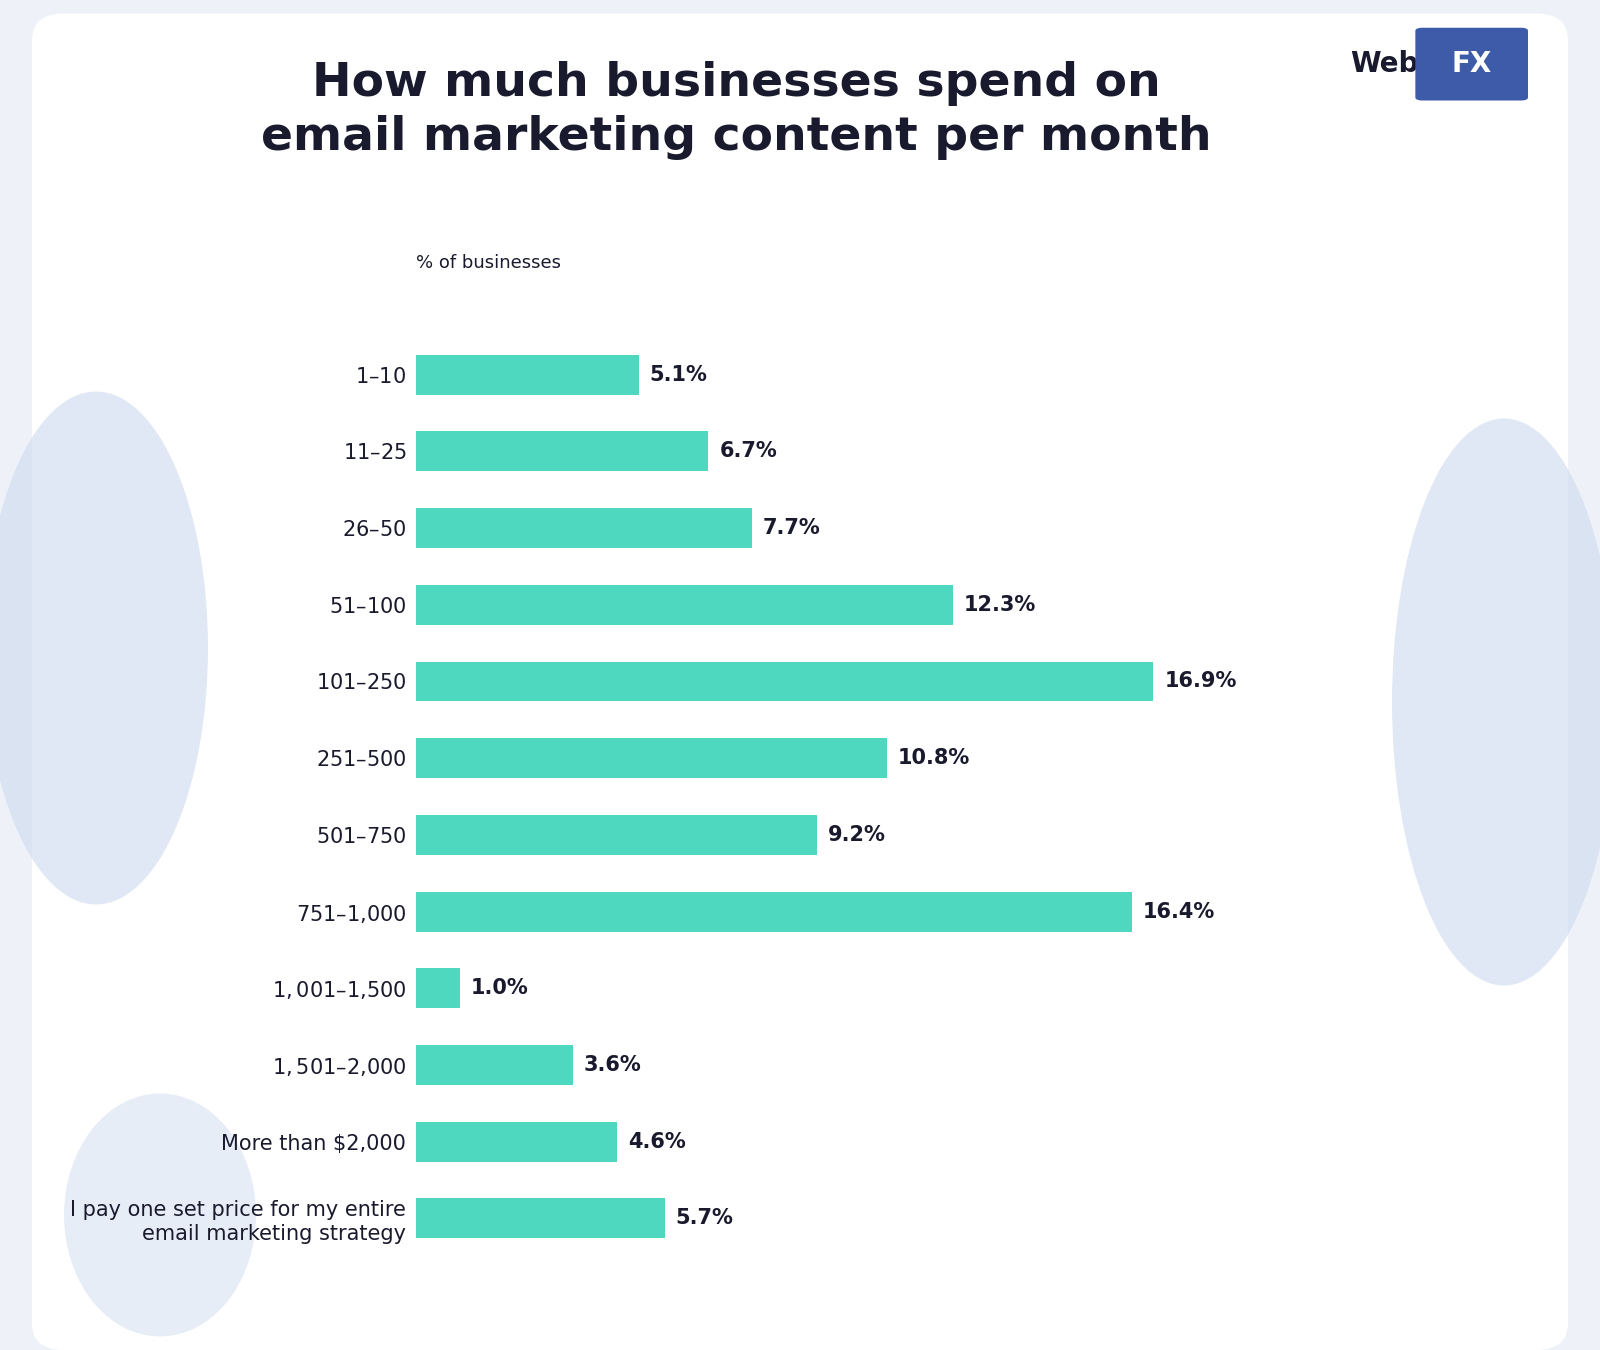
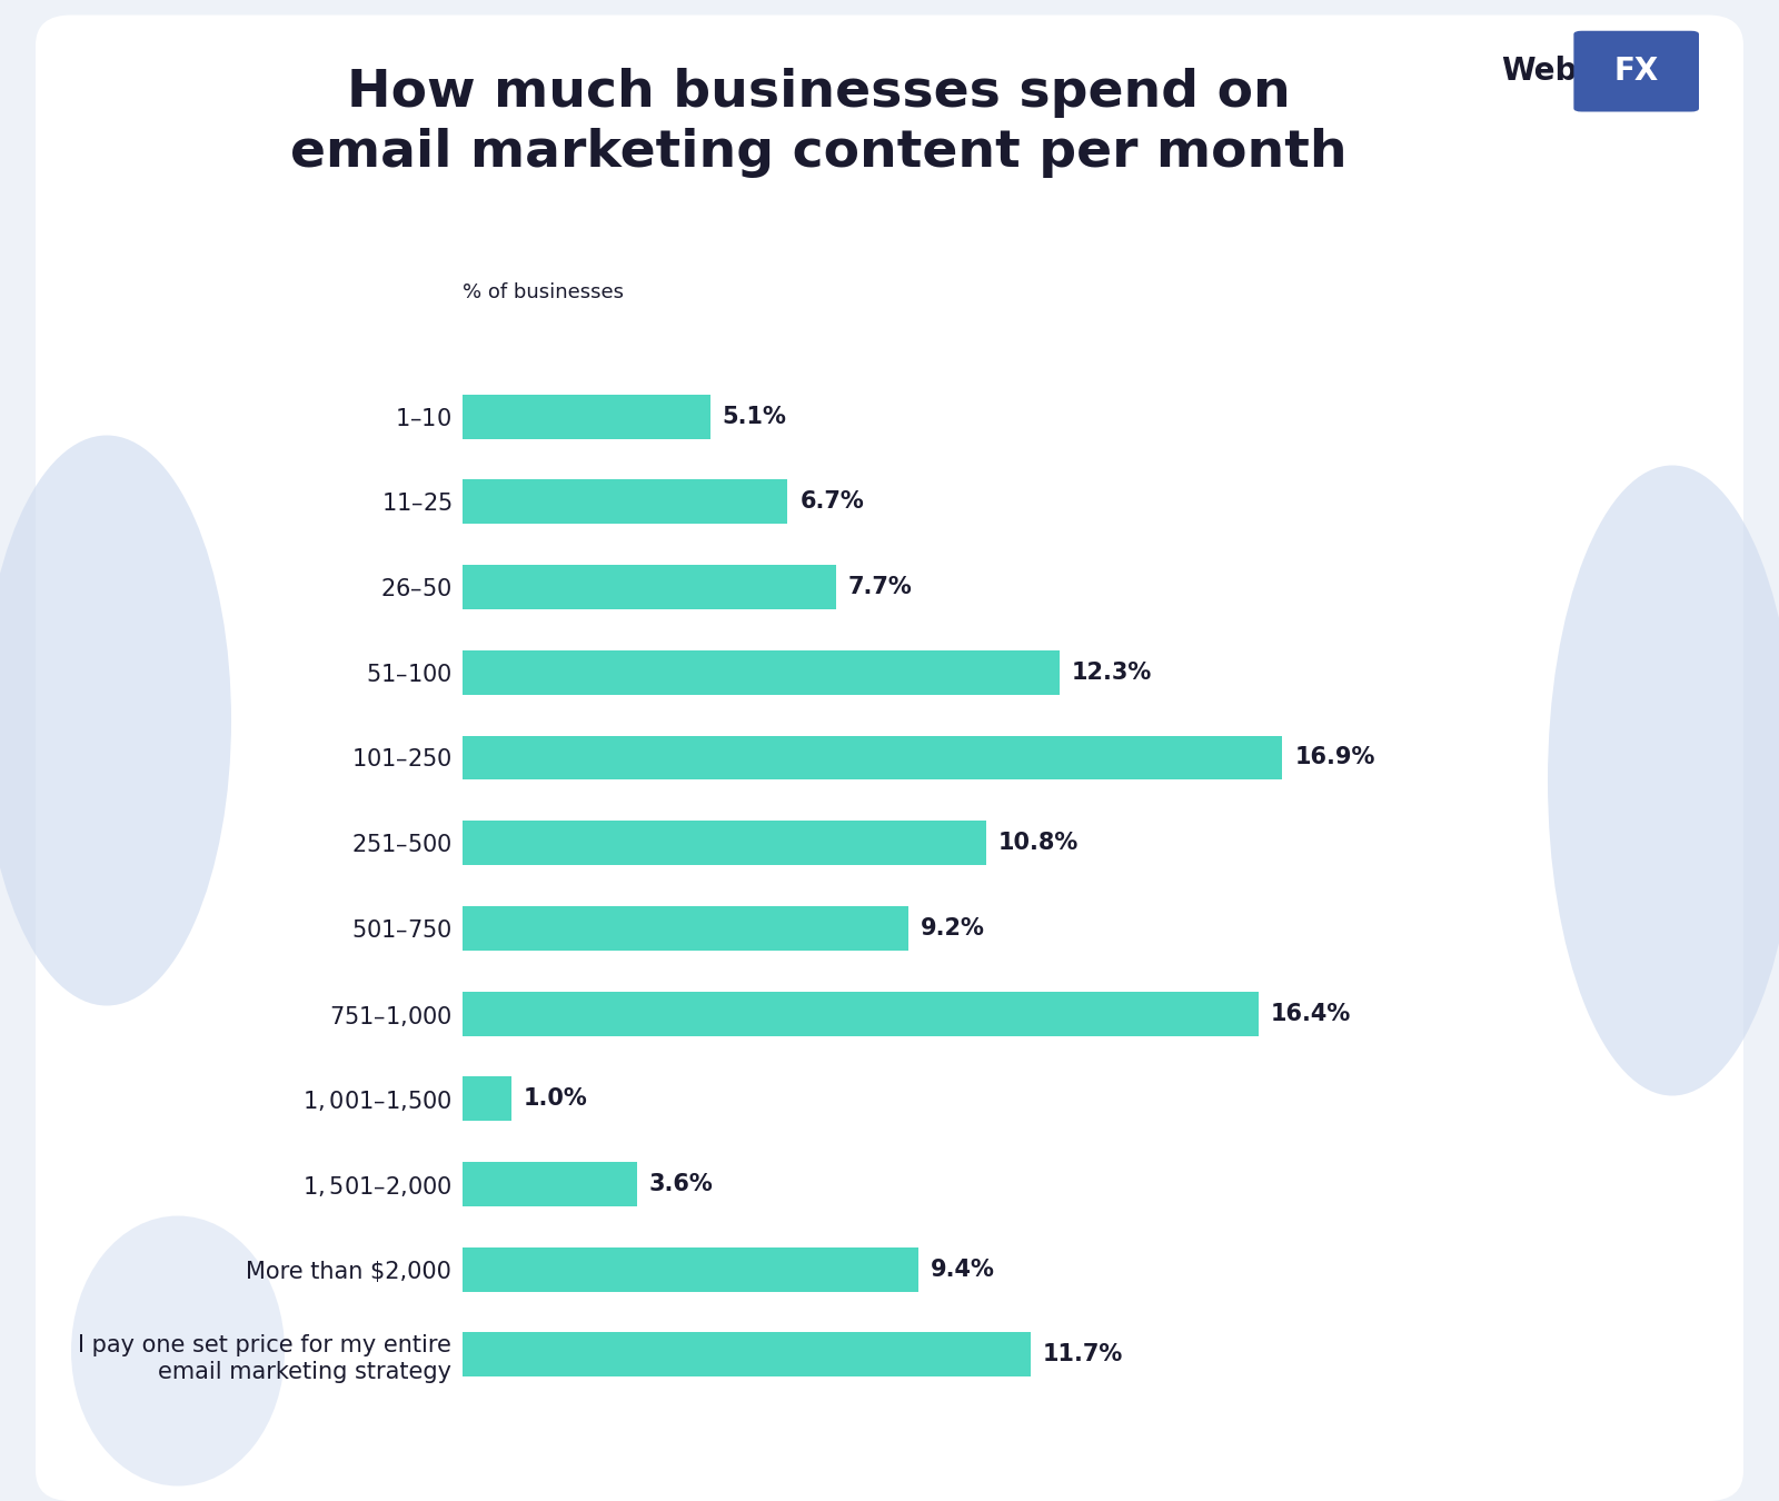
More than $2,000: 4.6% -> 9.4%
I pay one set price for my entire email marketing strategy: 5.7% -> 11.7%
